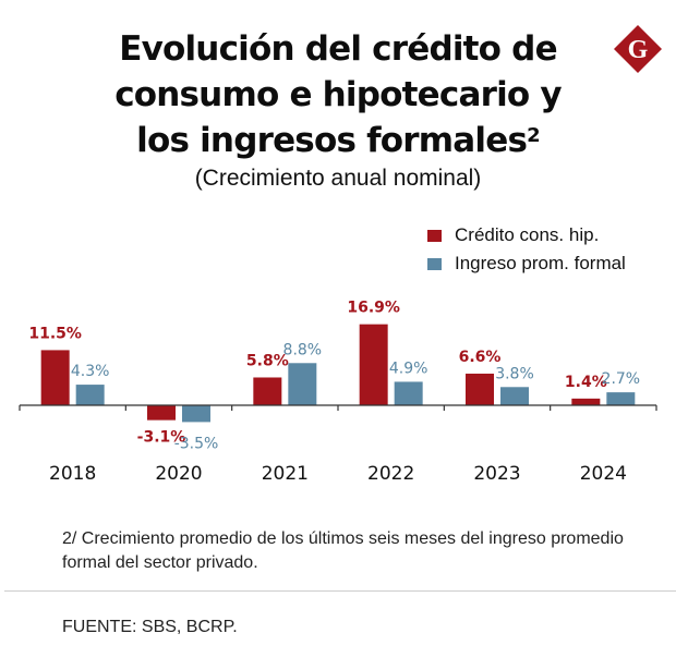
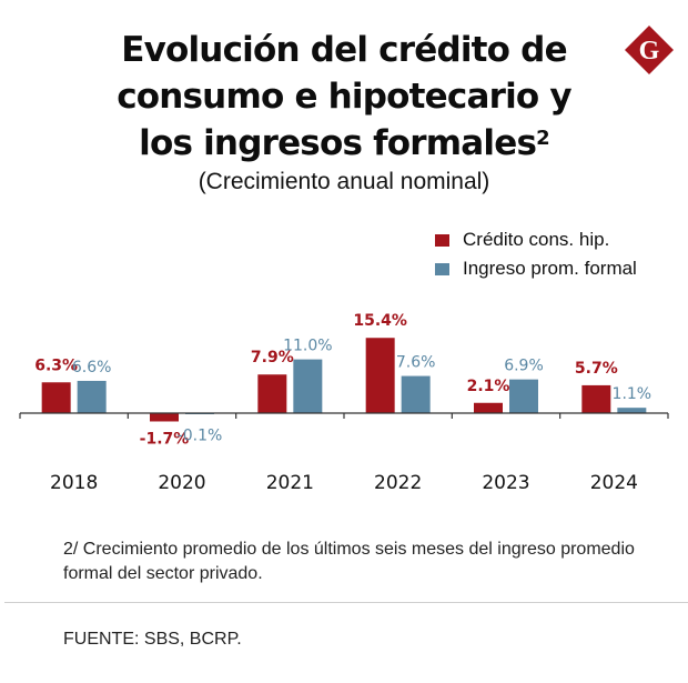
Crédito cons. hip./2018: 11.5% -> 6.3%
Ingreso prom. formal/2018: 4.3% -> 6.6%
Crédito cons. hip./2020: -3.1% -> -1.7%
Ingreso prom. formal/2020: -3.5% -> -0.1%
Crédito cons. hip./2021: 5.8% -> 7.9%
Ingreso prom. formal/2021: 8.8% -> 11.0%
Crédito cons. hip./2022: 16.9% -> 15.4%
Ingreso prom. formal/2022: 4.9% -> 7.6%
Crédito cons. hip./2023: 6.6% -> 2.1%
Ingreso prom. formal/2023: 3.8% -> 6.9%
Crédito cons. hip./2024: 1.4% -> 5.7%
Ingreso prom. formal/2024: 2.7% -> 1.1%
